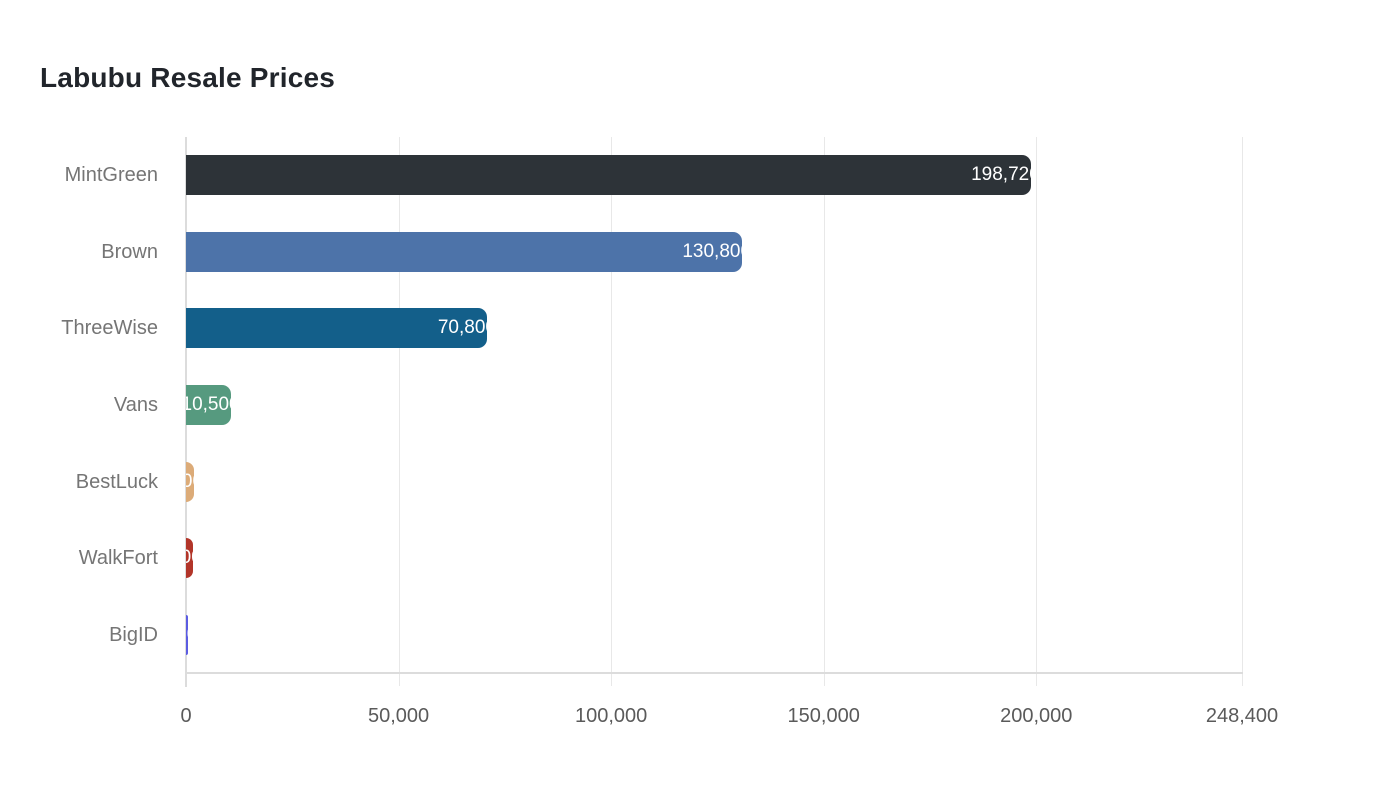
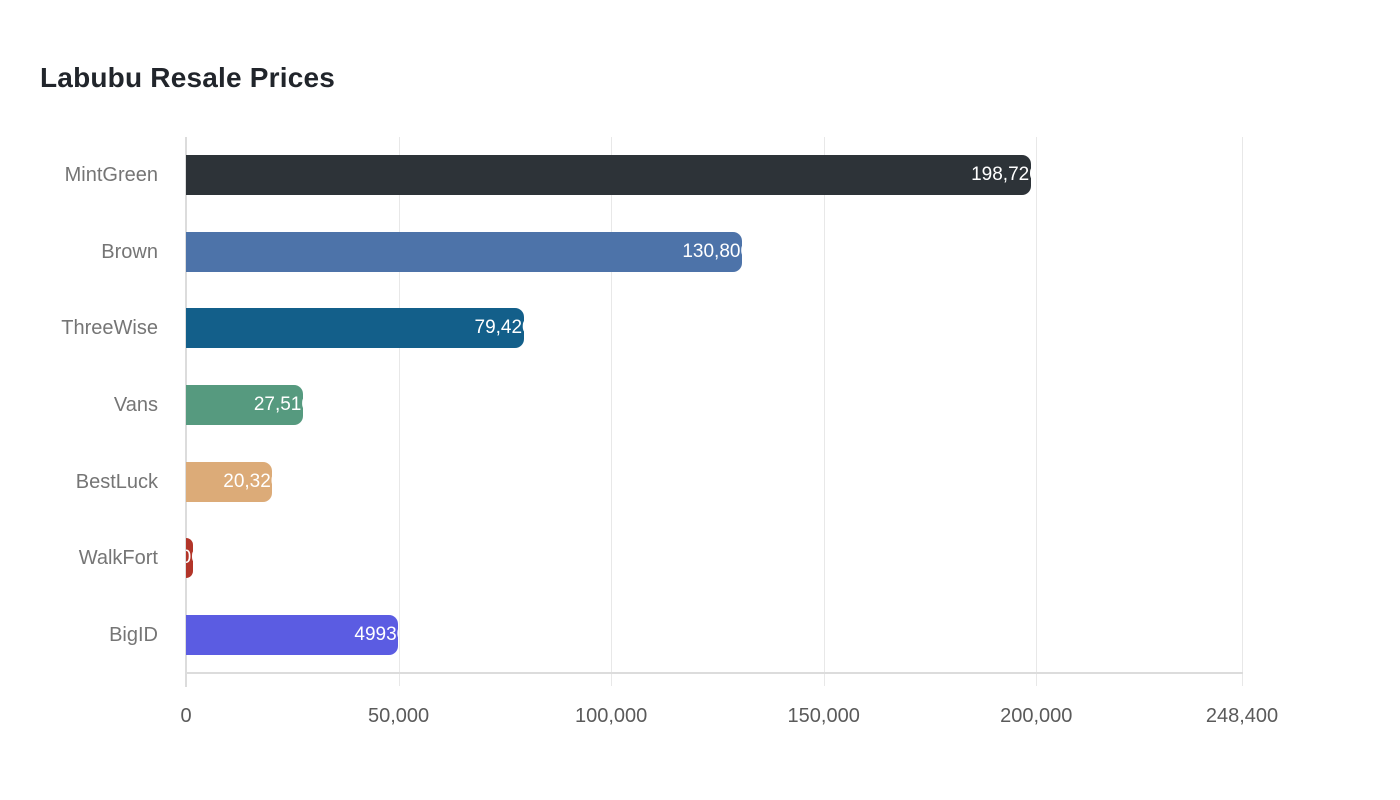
ThreeWise: 70,800 -> 79,420
Vans: 10,500 -> 27,510
BestLuck: 1,900 -> 20,320
BigID: 550 -> 49930
